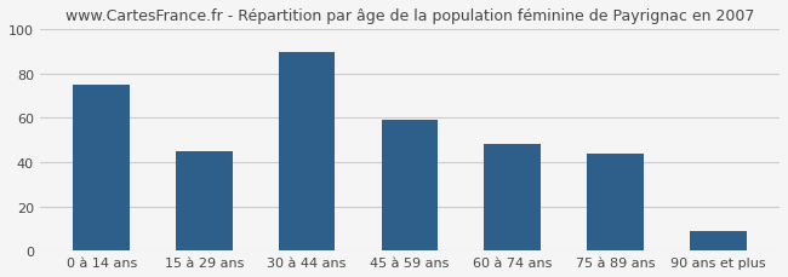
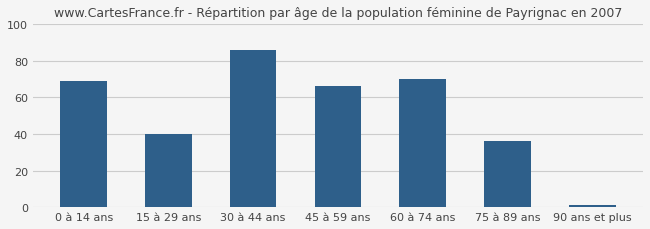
0 à 14 ans: 75 -> 69
15 à 29 ans: 45 -> 40
30 à 44 ans: 90 -> 86
45 à 59 ans: 59 -> 66
60 à 74 ans: 48 -> 70
75 à 89 ans: 44 -> 36
90 ans et plus: 9 -> 1
